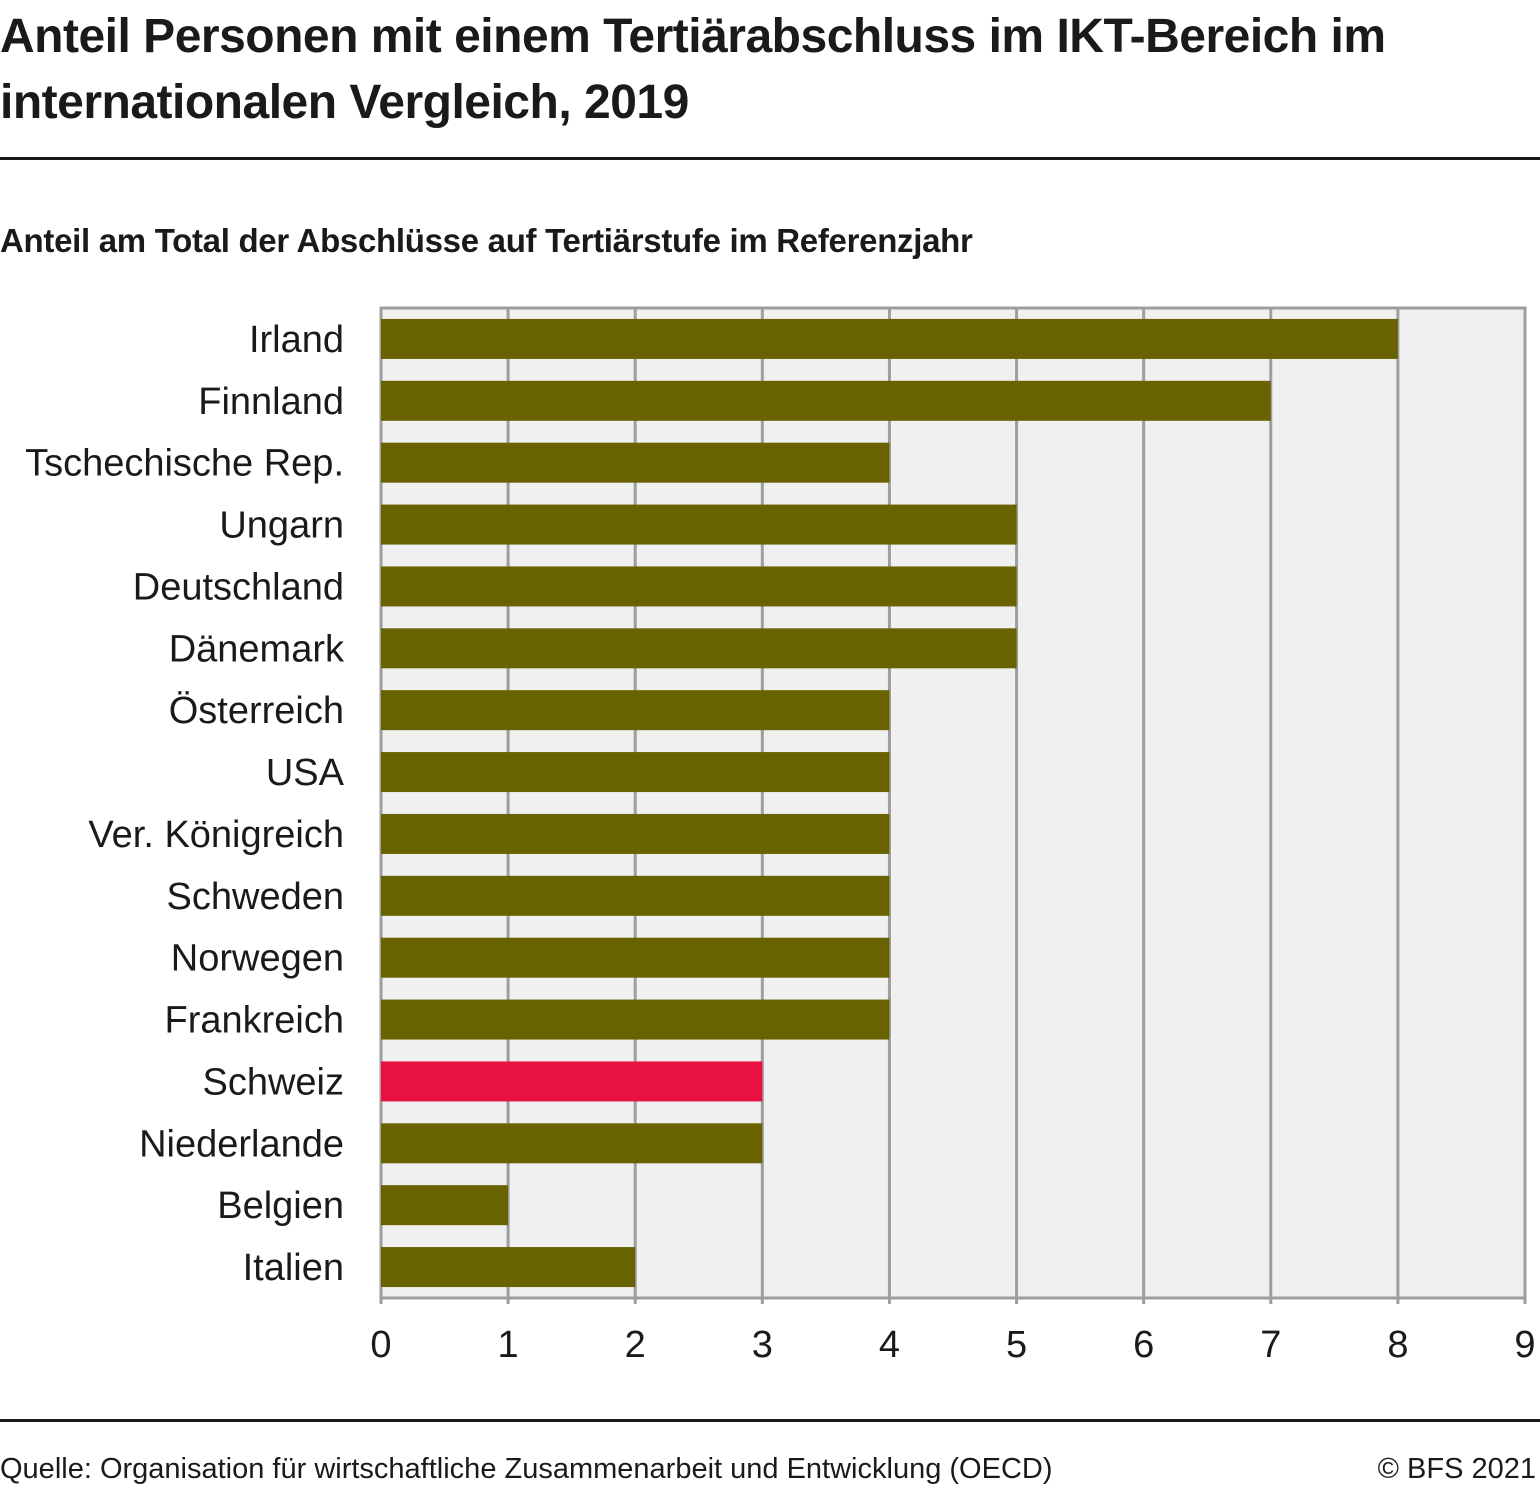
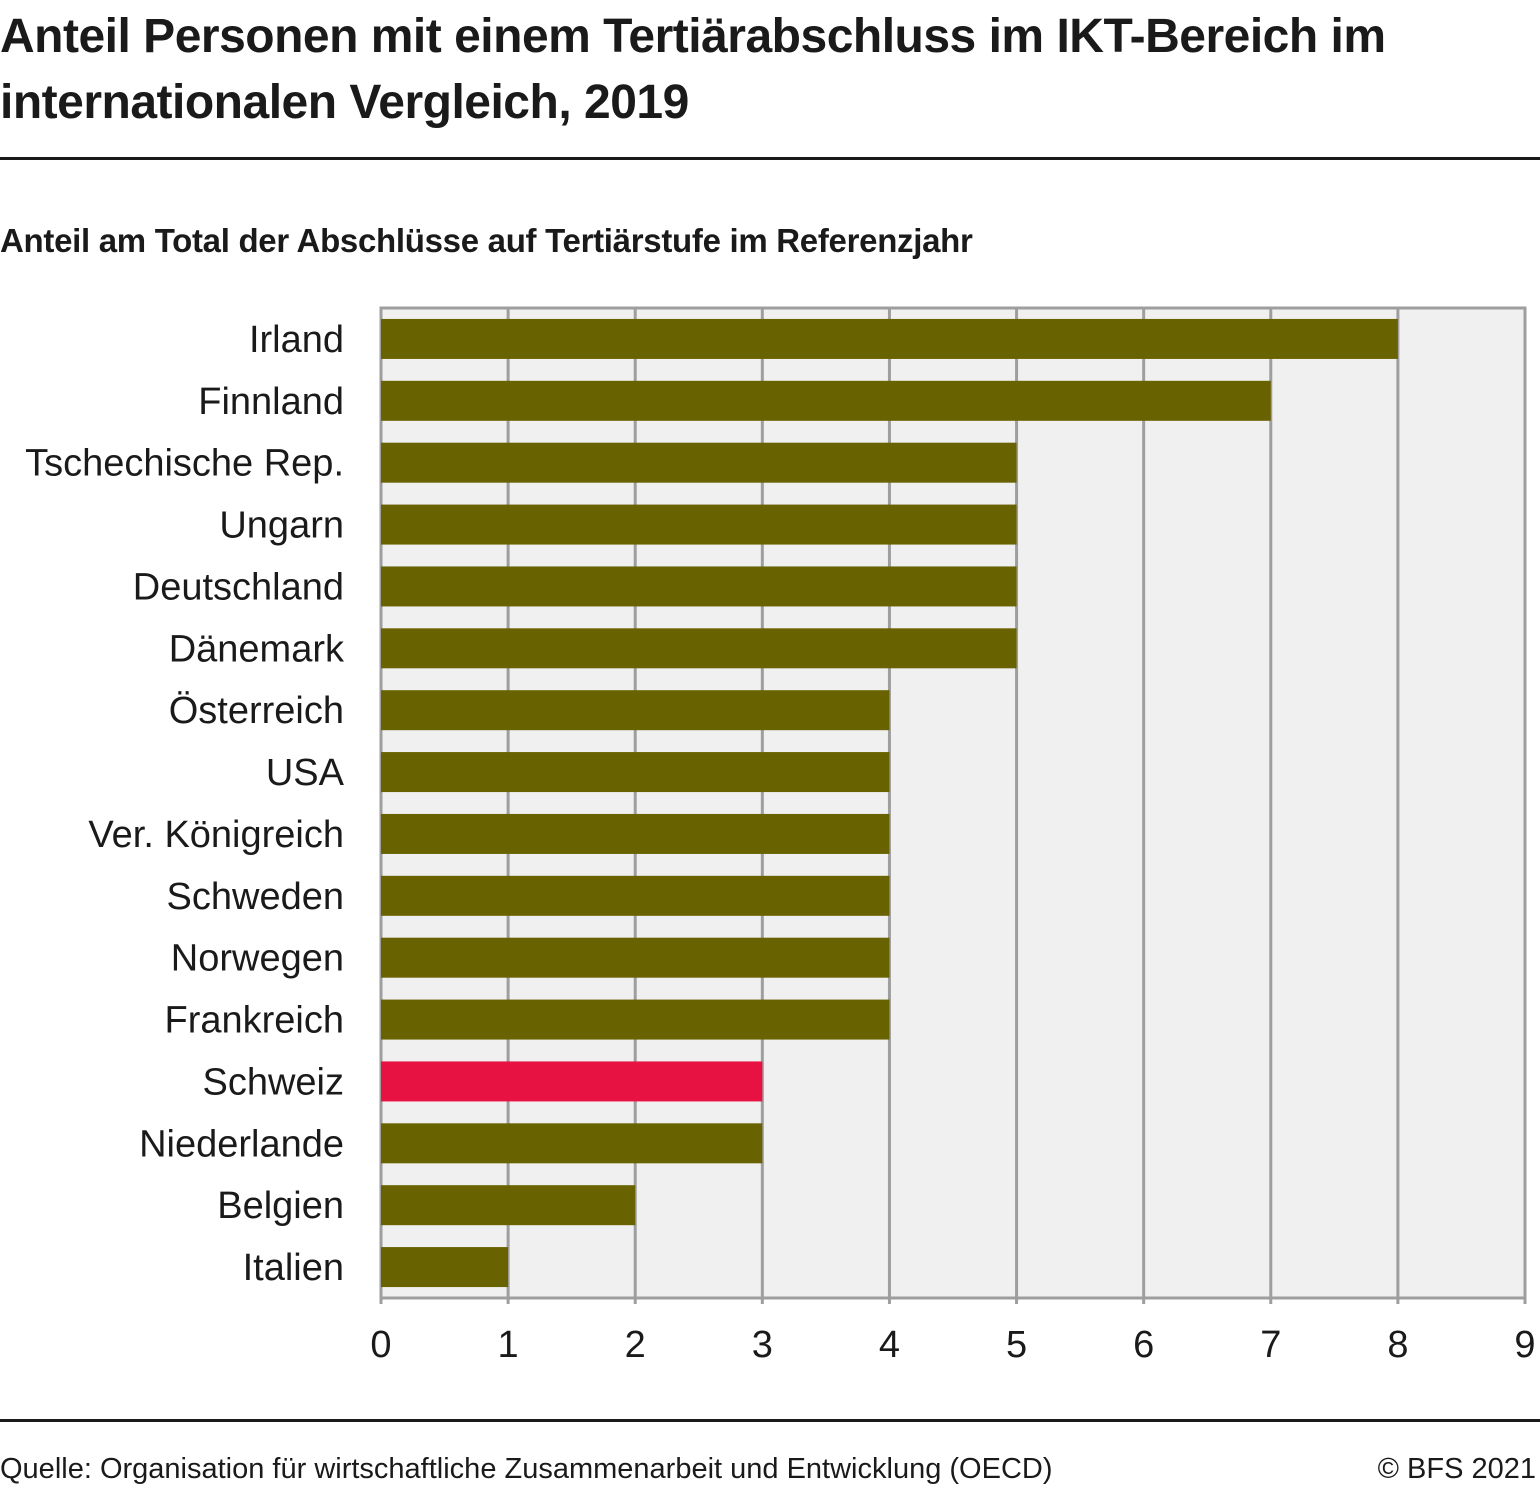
Tschechische Rep.: 4 -> 5
Belgien: 1 -> 2
Italien: 2 -> 1
